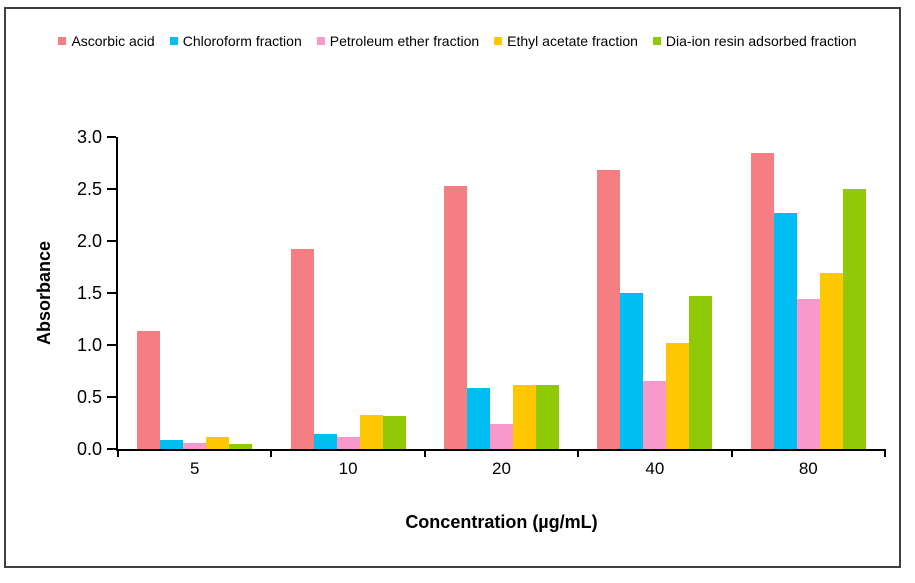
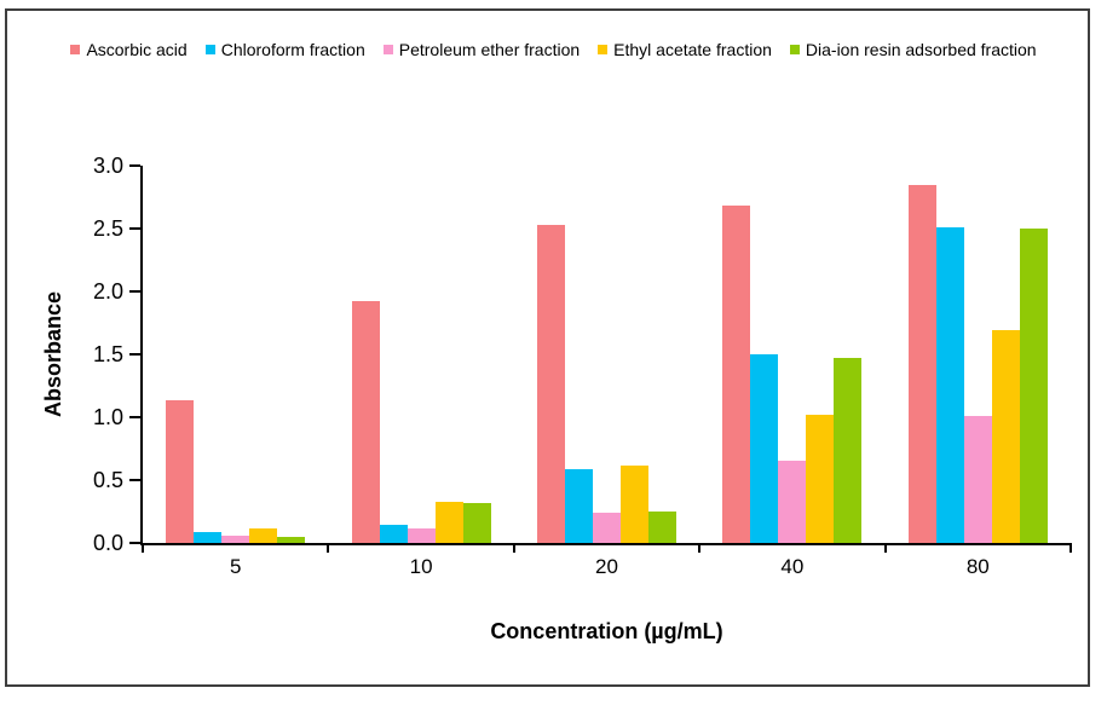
Dia-ion resin adsorbed fraction/20: 0.62 -> 0.25
Chloroform fraction/80: 2.27 -> 2.51
Petroleum ether fraction/80: 1.44 -> 1.01
